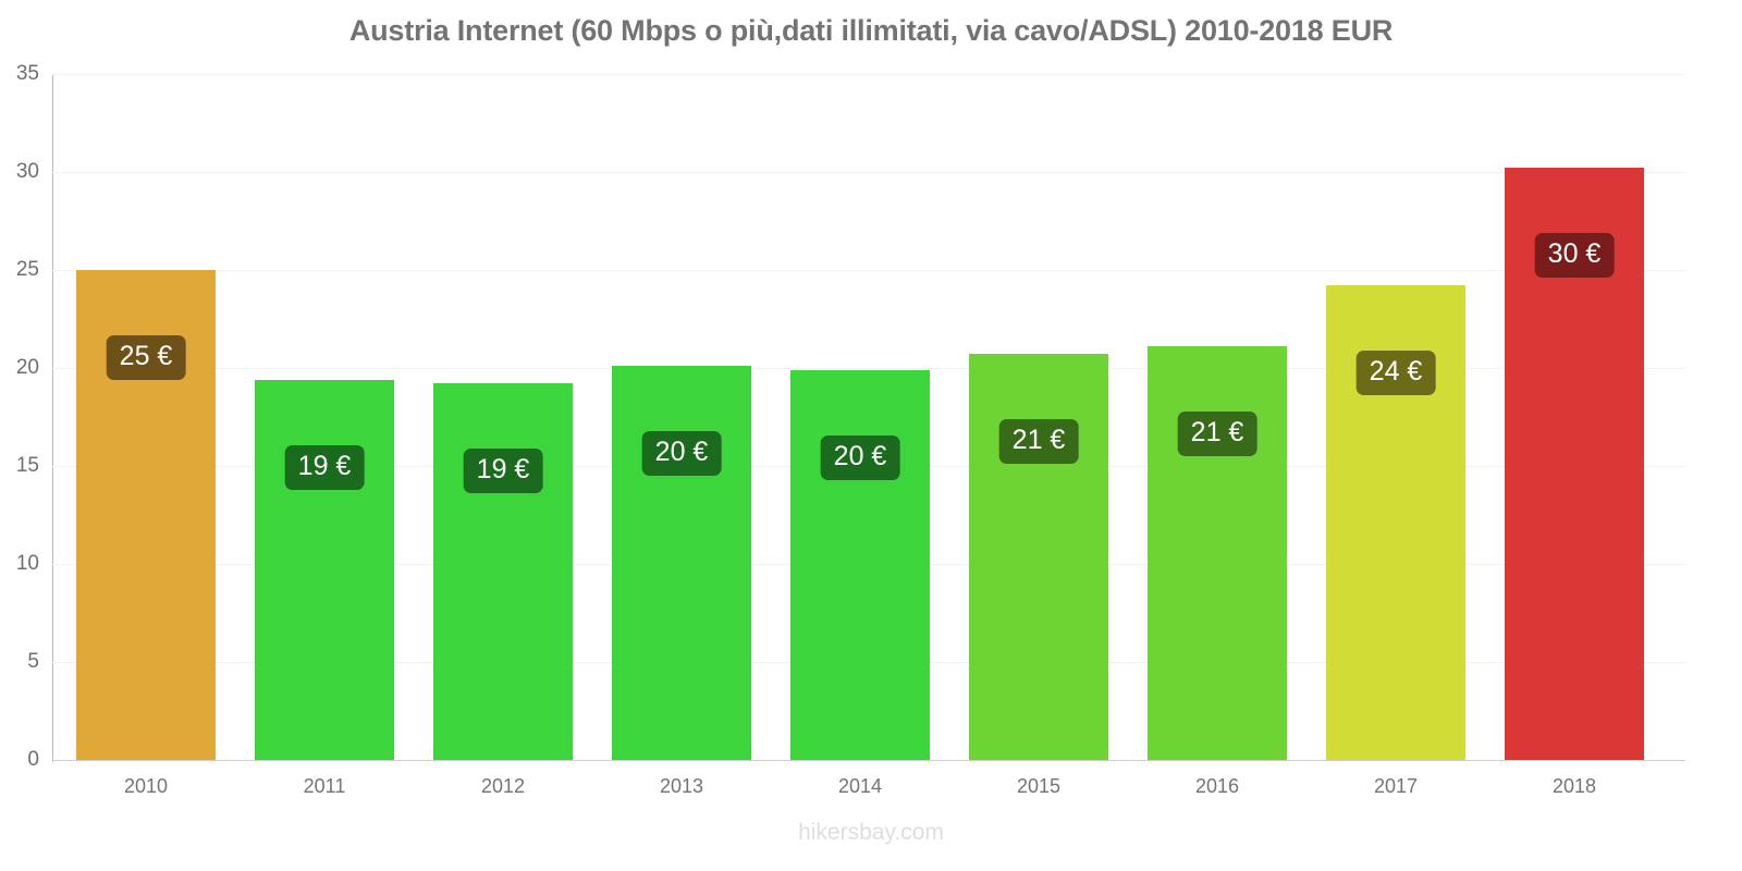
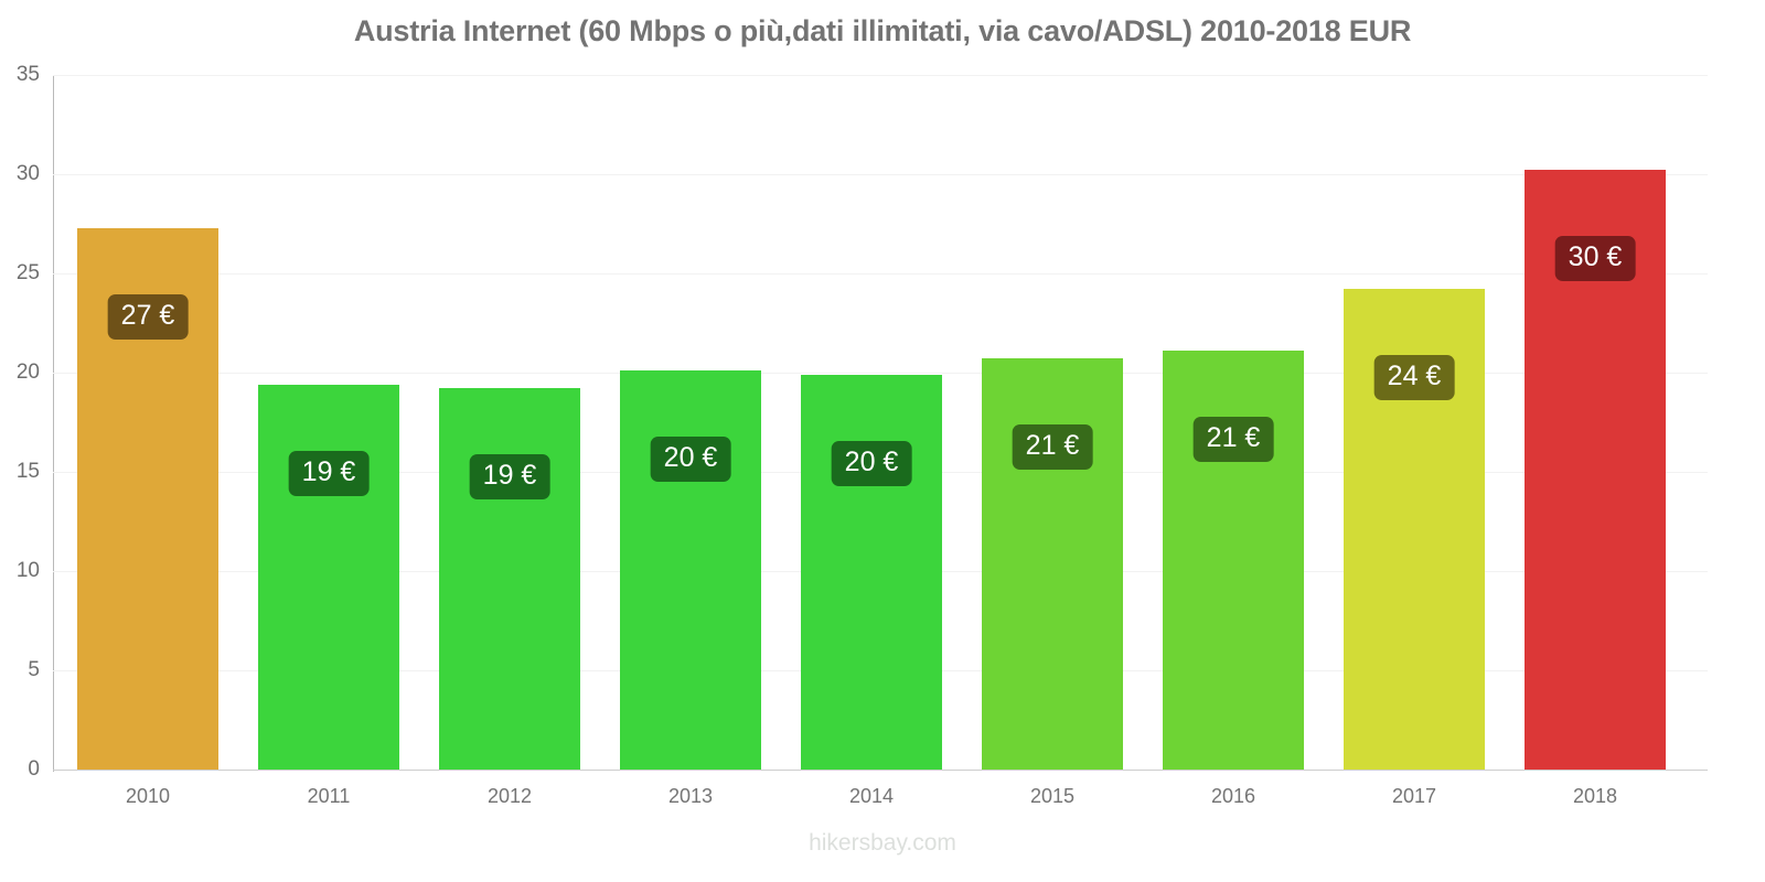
2010: 25 -> 27
